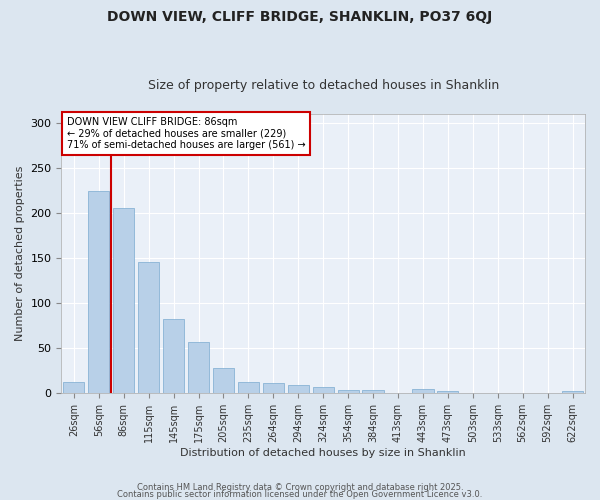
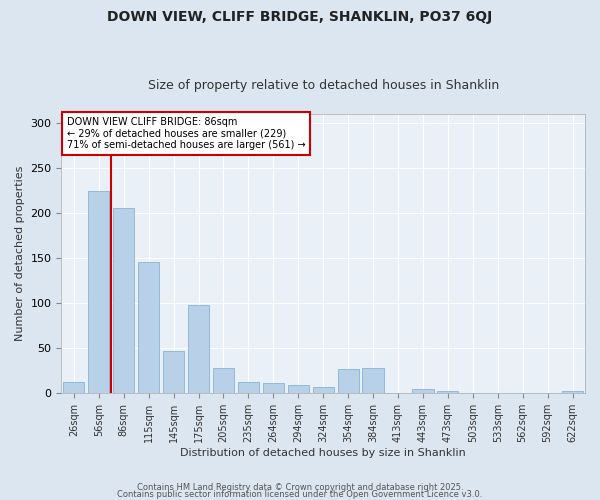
145sqm: 82 -> 46
175sqm: 57 -> 98
354sqm: 3 -> 26
384sqm: 3 -> 28
